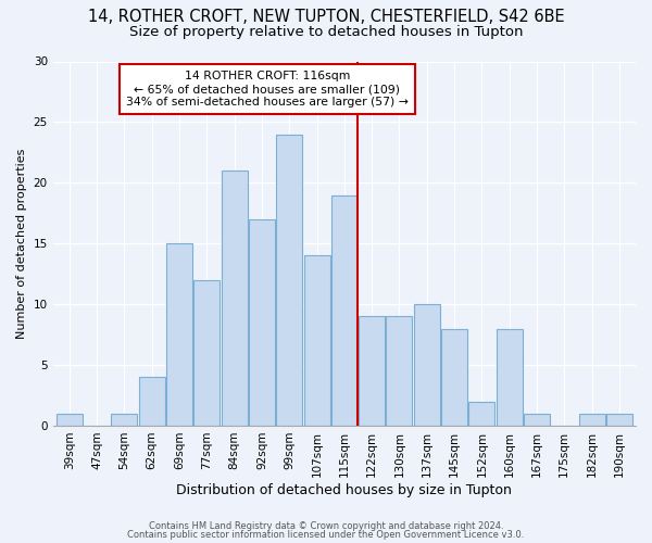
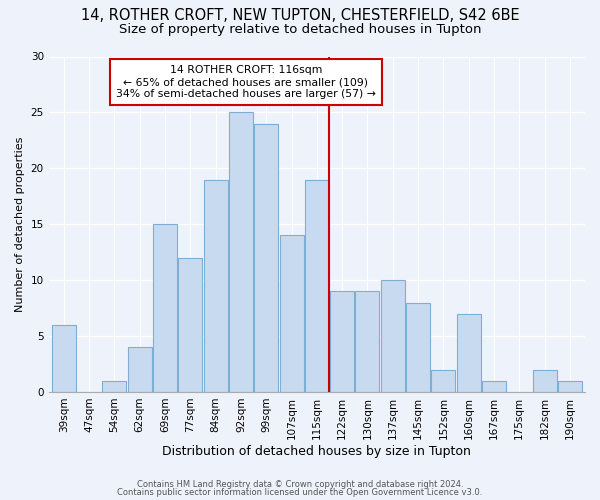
39sqm: 1 -> 6
84sqm: 21 -> 19
92sqm: 17 -> 25
160sqm: 8 -> 7
182sqm: 1 -> 2
